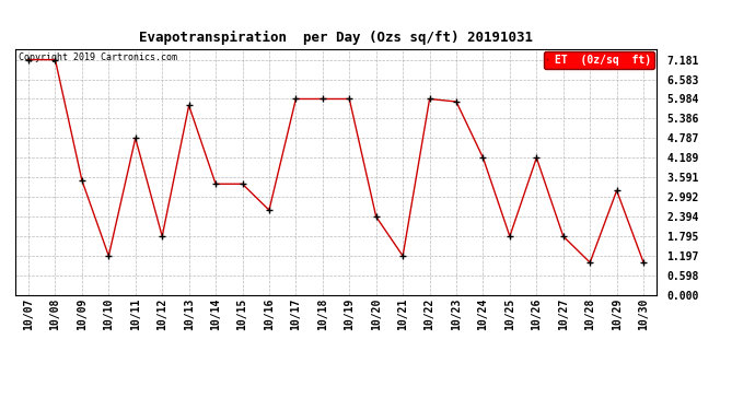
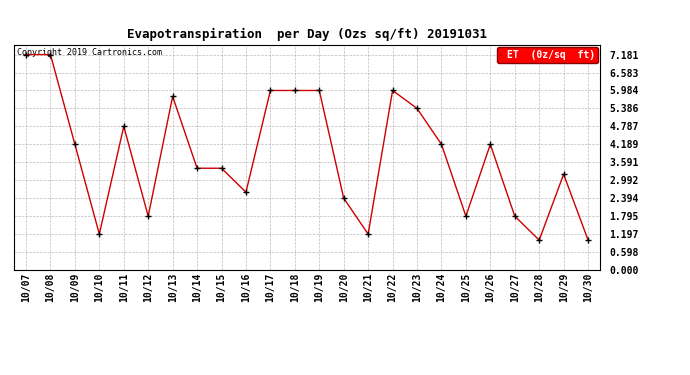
10/09: 3.50 -> 4.19
10/23: 5.90 -> 5.39
